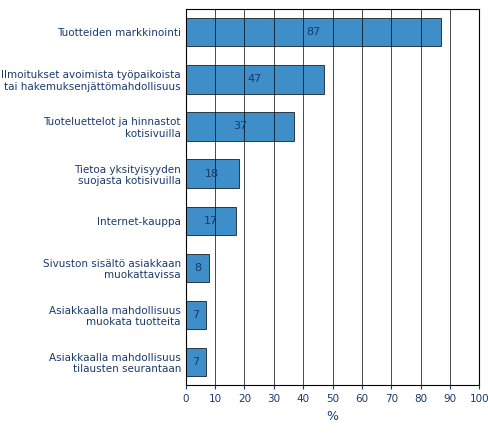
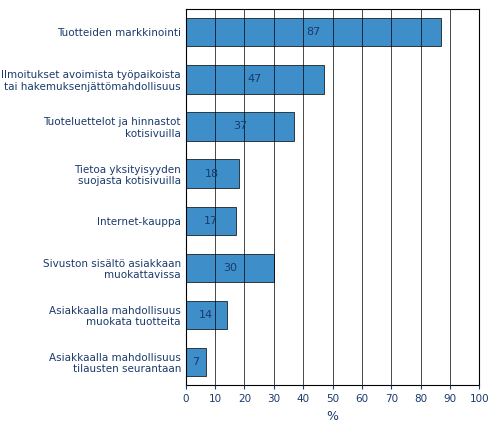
Sivuston sisältö asiakkaan muokattavissa: 8 -> 30
Asiakkaalla mahdollisuus muokata tuotteita: 7 -> 14
